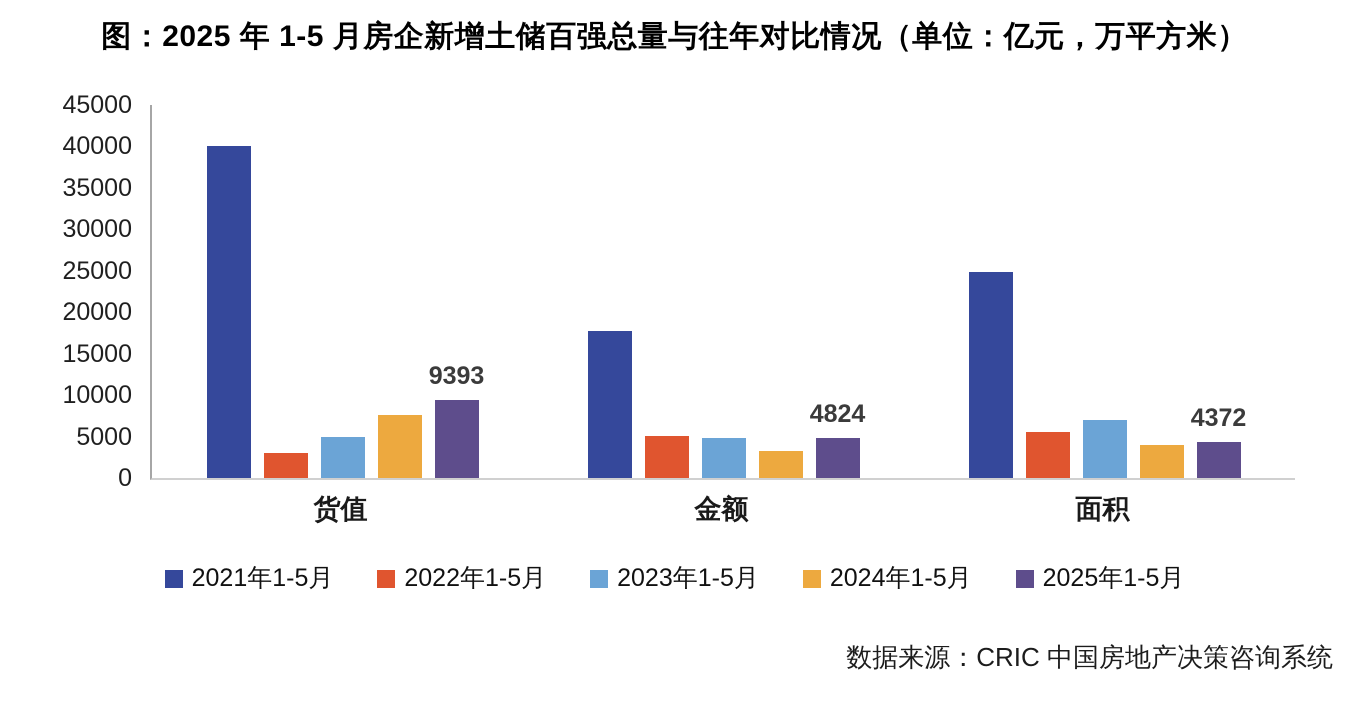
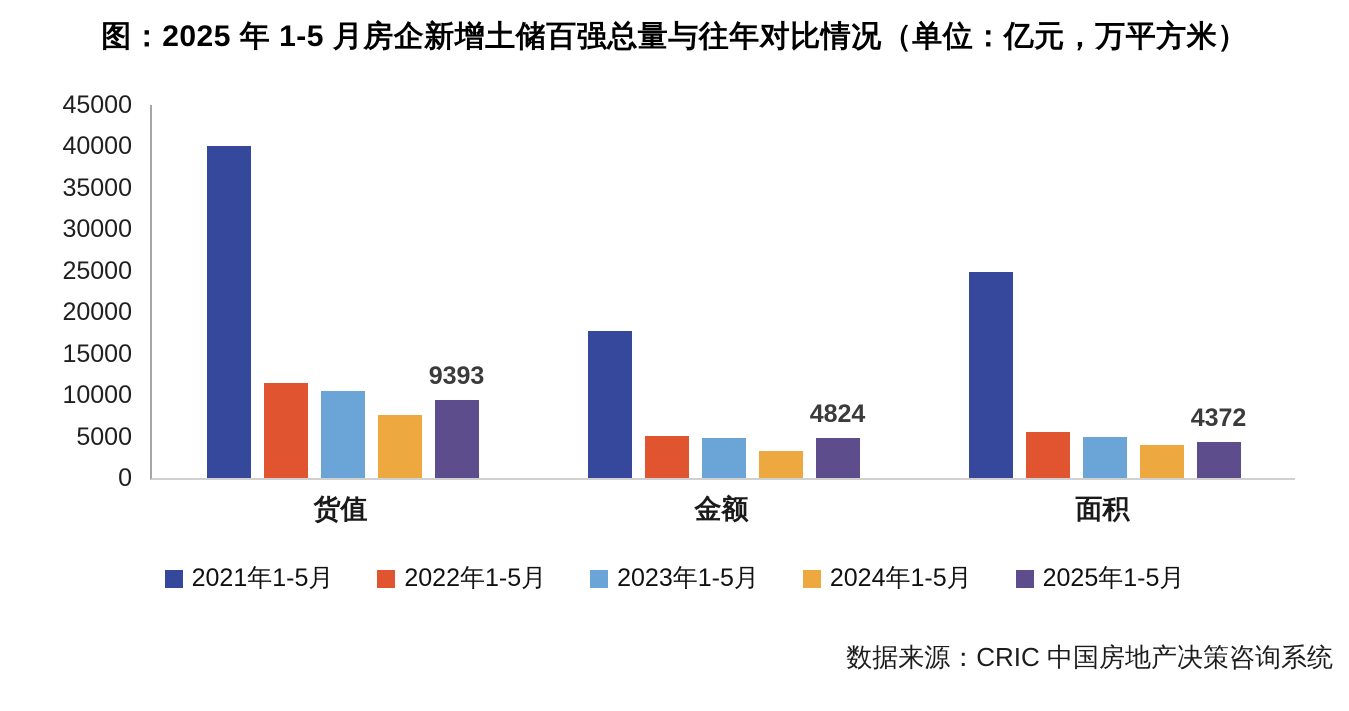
2022年1-5月/货值: 3000 -> 12000
2023年1-5月/货值: 5000 -> 10000
2023年1-5月/面积: 7000 -> 5000
